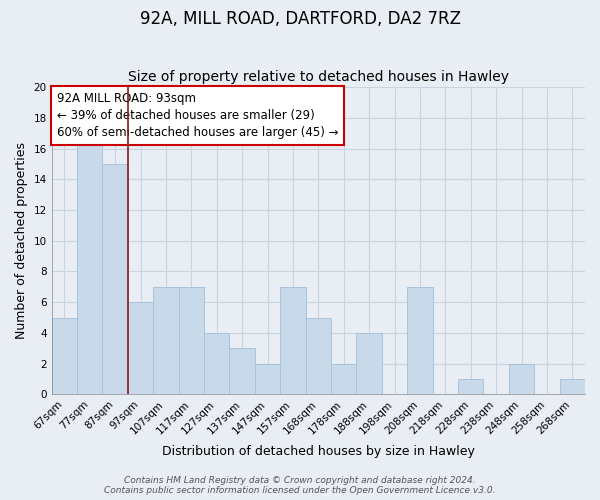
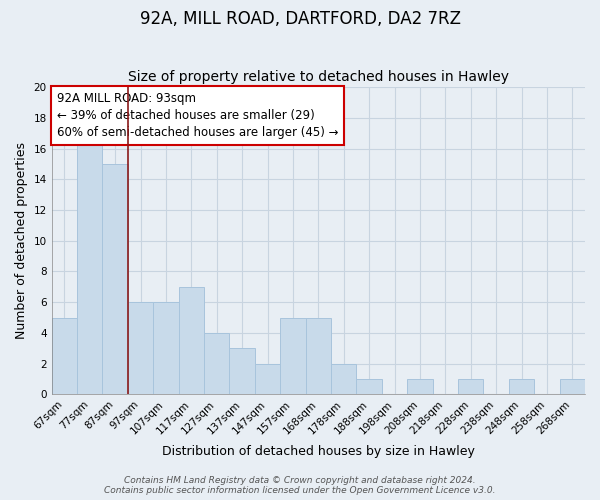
107sqm: 7 -> 6
157sqm: 7 -> 5
188sqm: 4 -> 1
208sqm: 7 -> 1
248sqm: 2 -> 1
